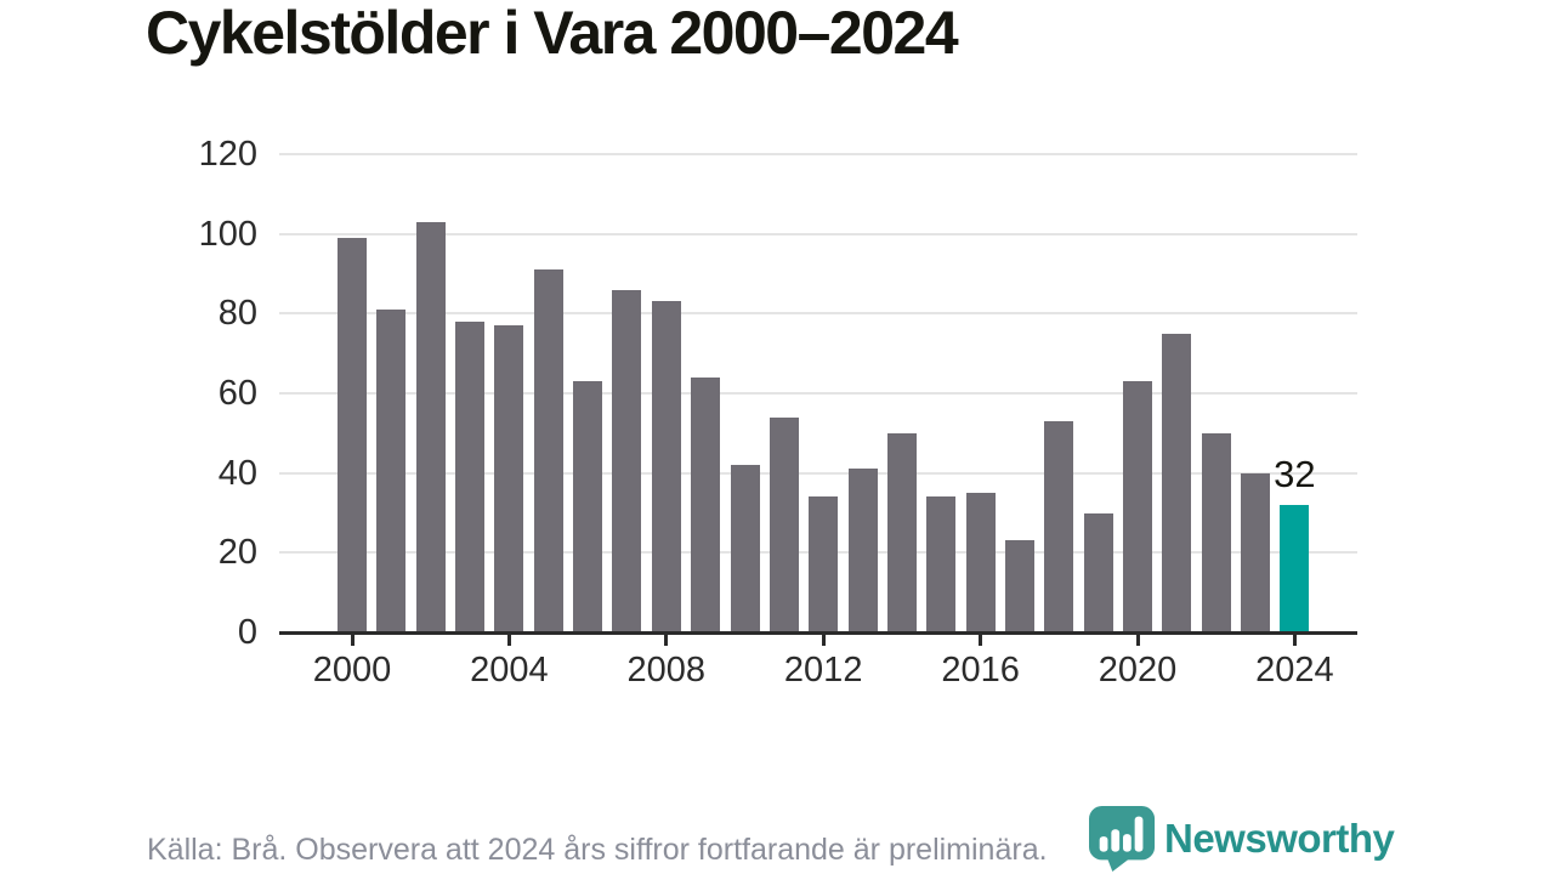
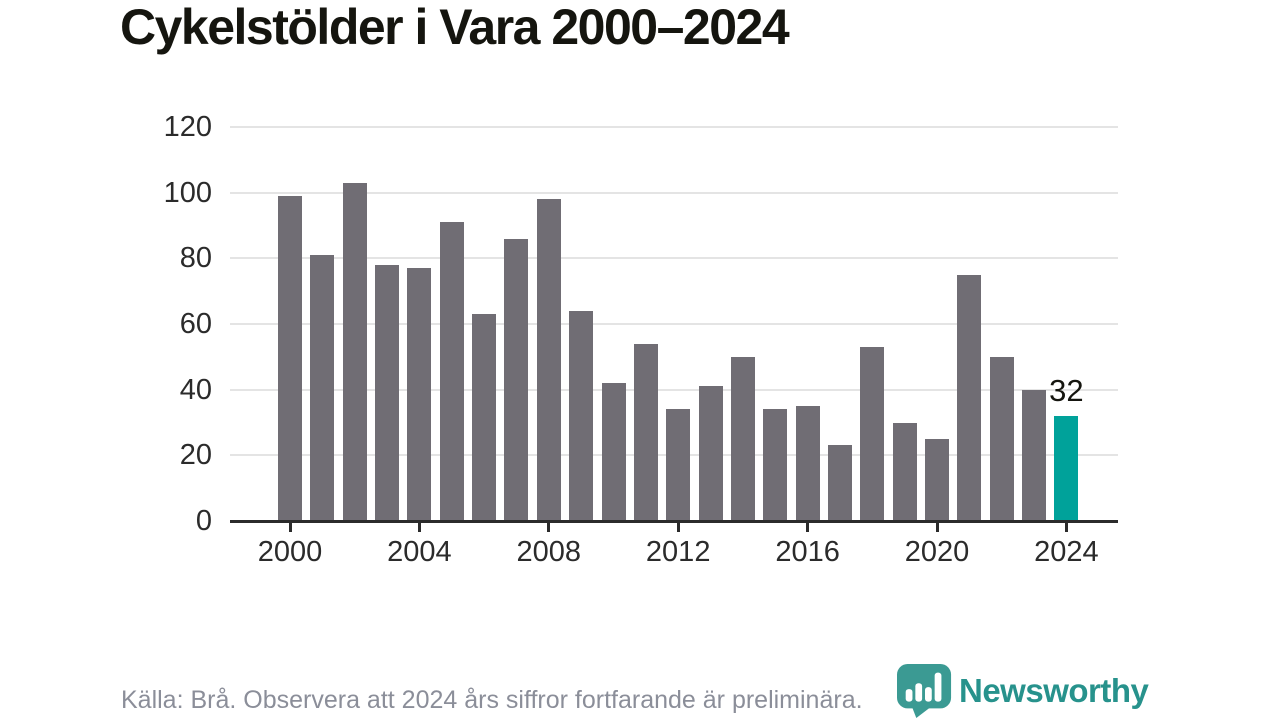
2008: 83 -> 98
2020: 63 -> 25
